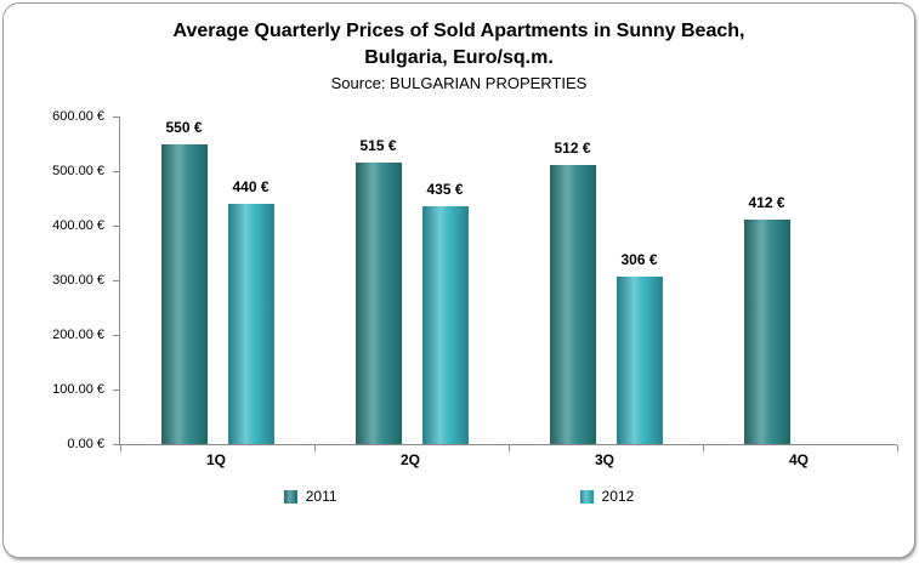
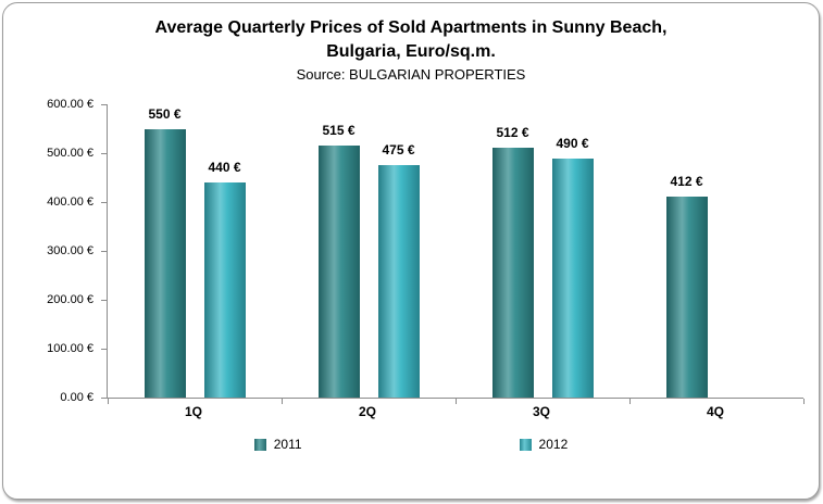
2012/2Q: 435 -> 475
2012/3Q: 306 -> 490
